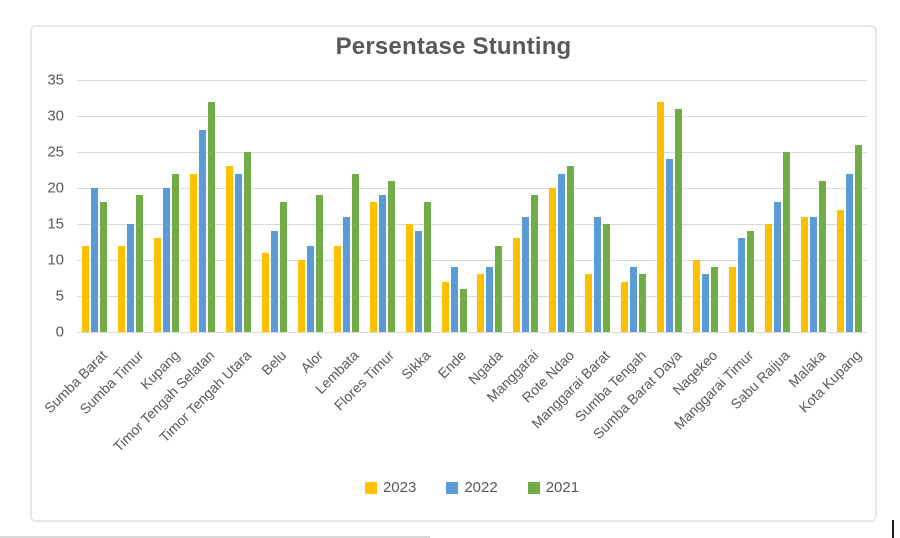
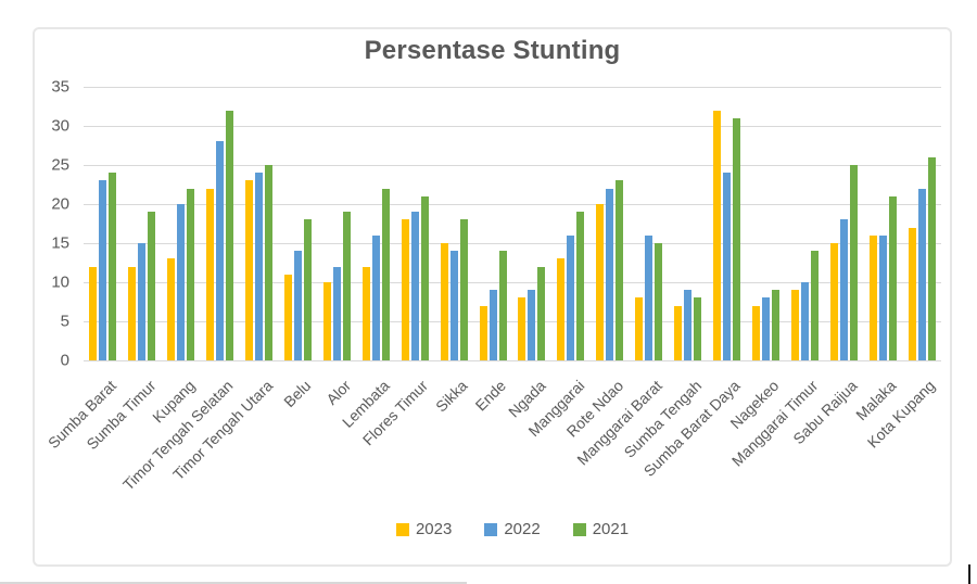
2022/Sumba Barat: 20 -> 23
2021/Sumba Barat: 18 -> 24
2022/Timor Tengah Utara: 22 -> 24
2021/Ende: 6 -> 14
2023/Nagekeo: 10 -> 7
2022/Manggarai Timur: 13 -> 10
